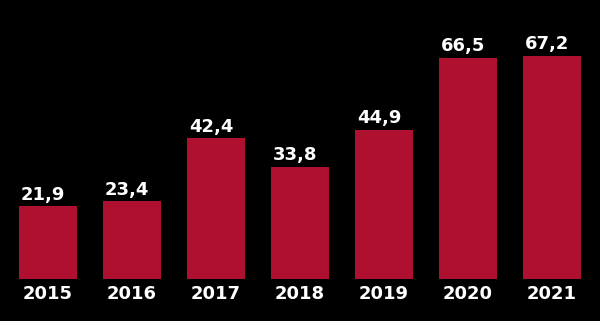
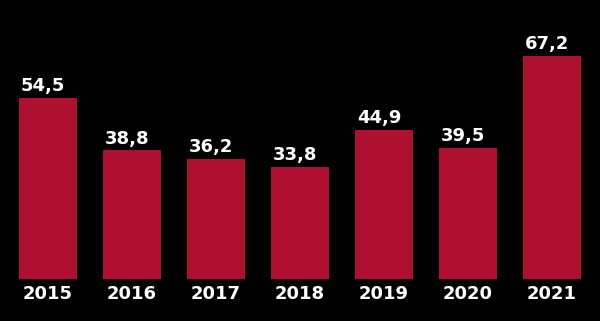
2015: 21,9 -> 54,5
2016: 23,4 -> 38,8
2017: 42,4 -> 36,2
2020: 66,5 -> 39,5
